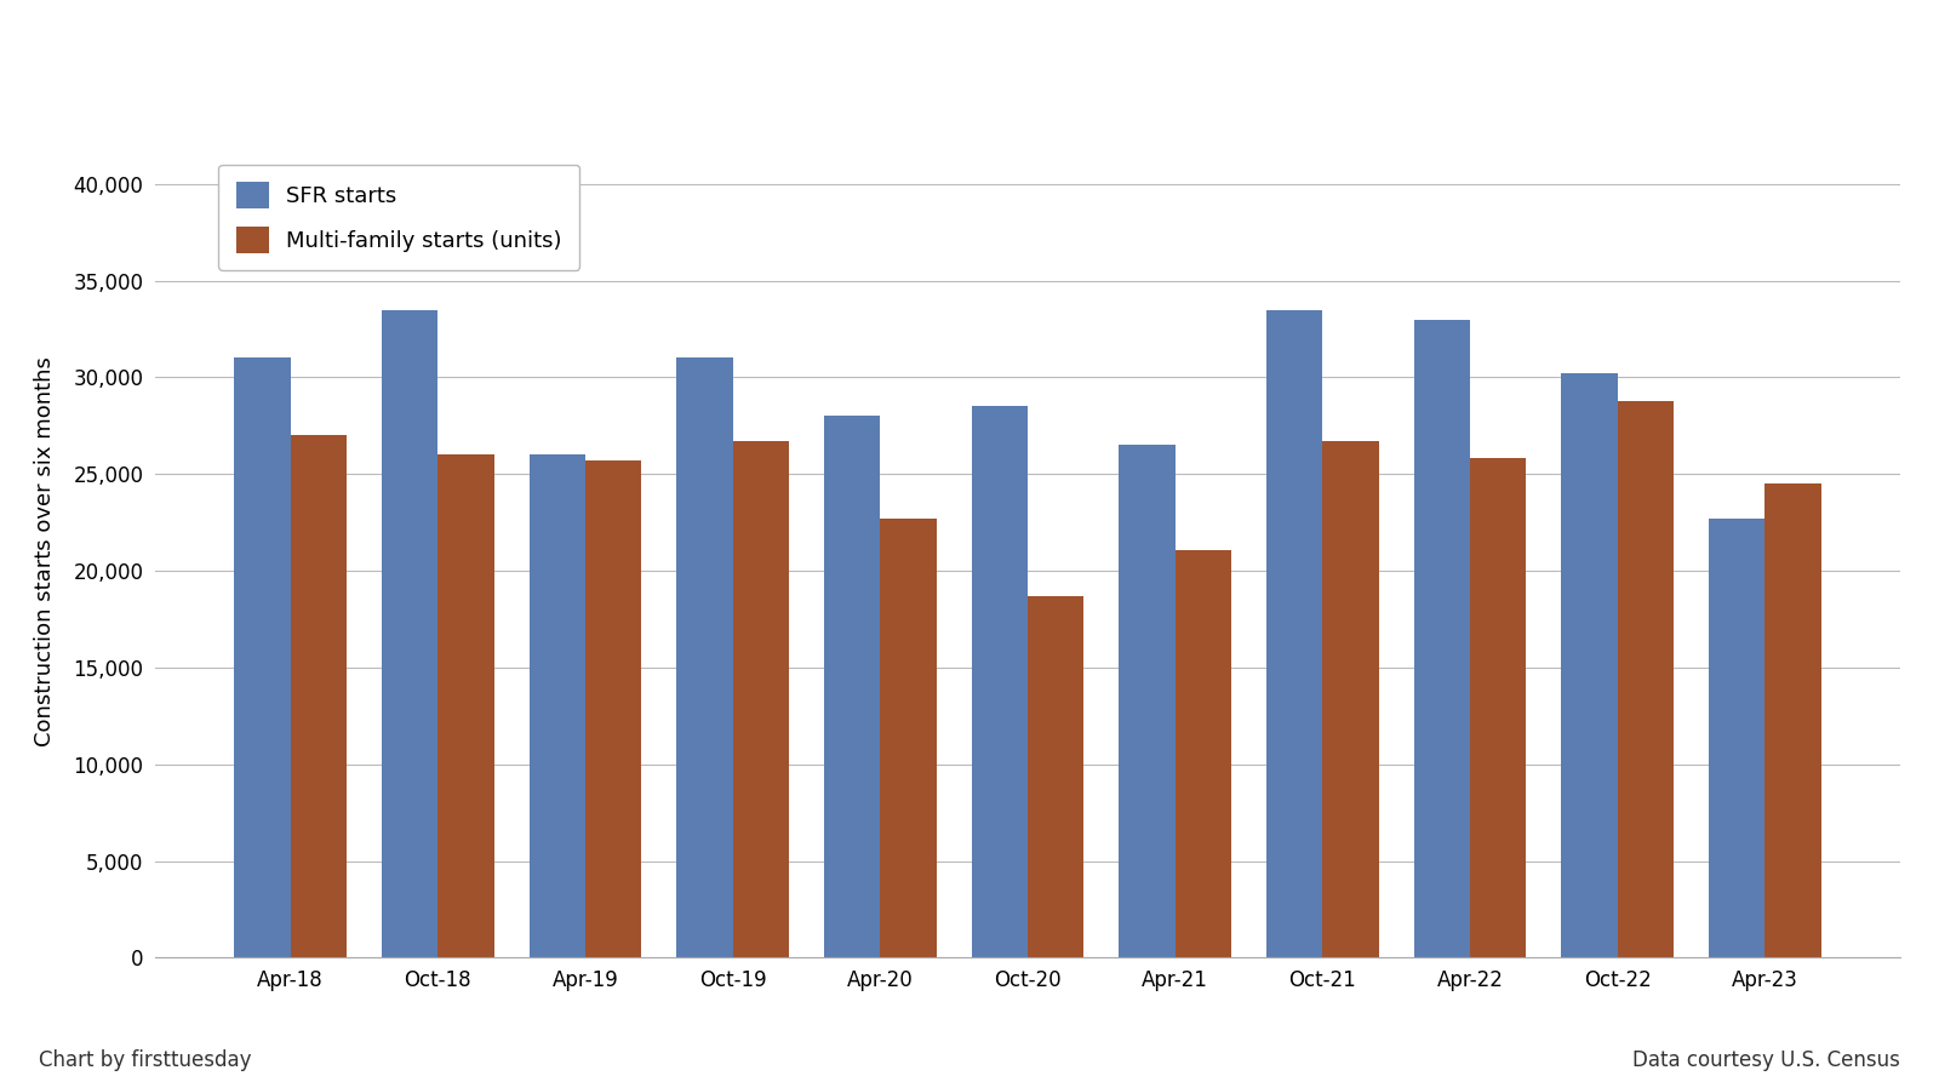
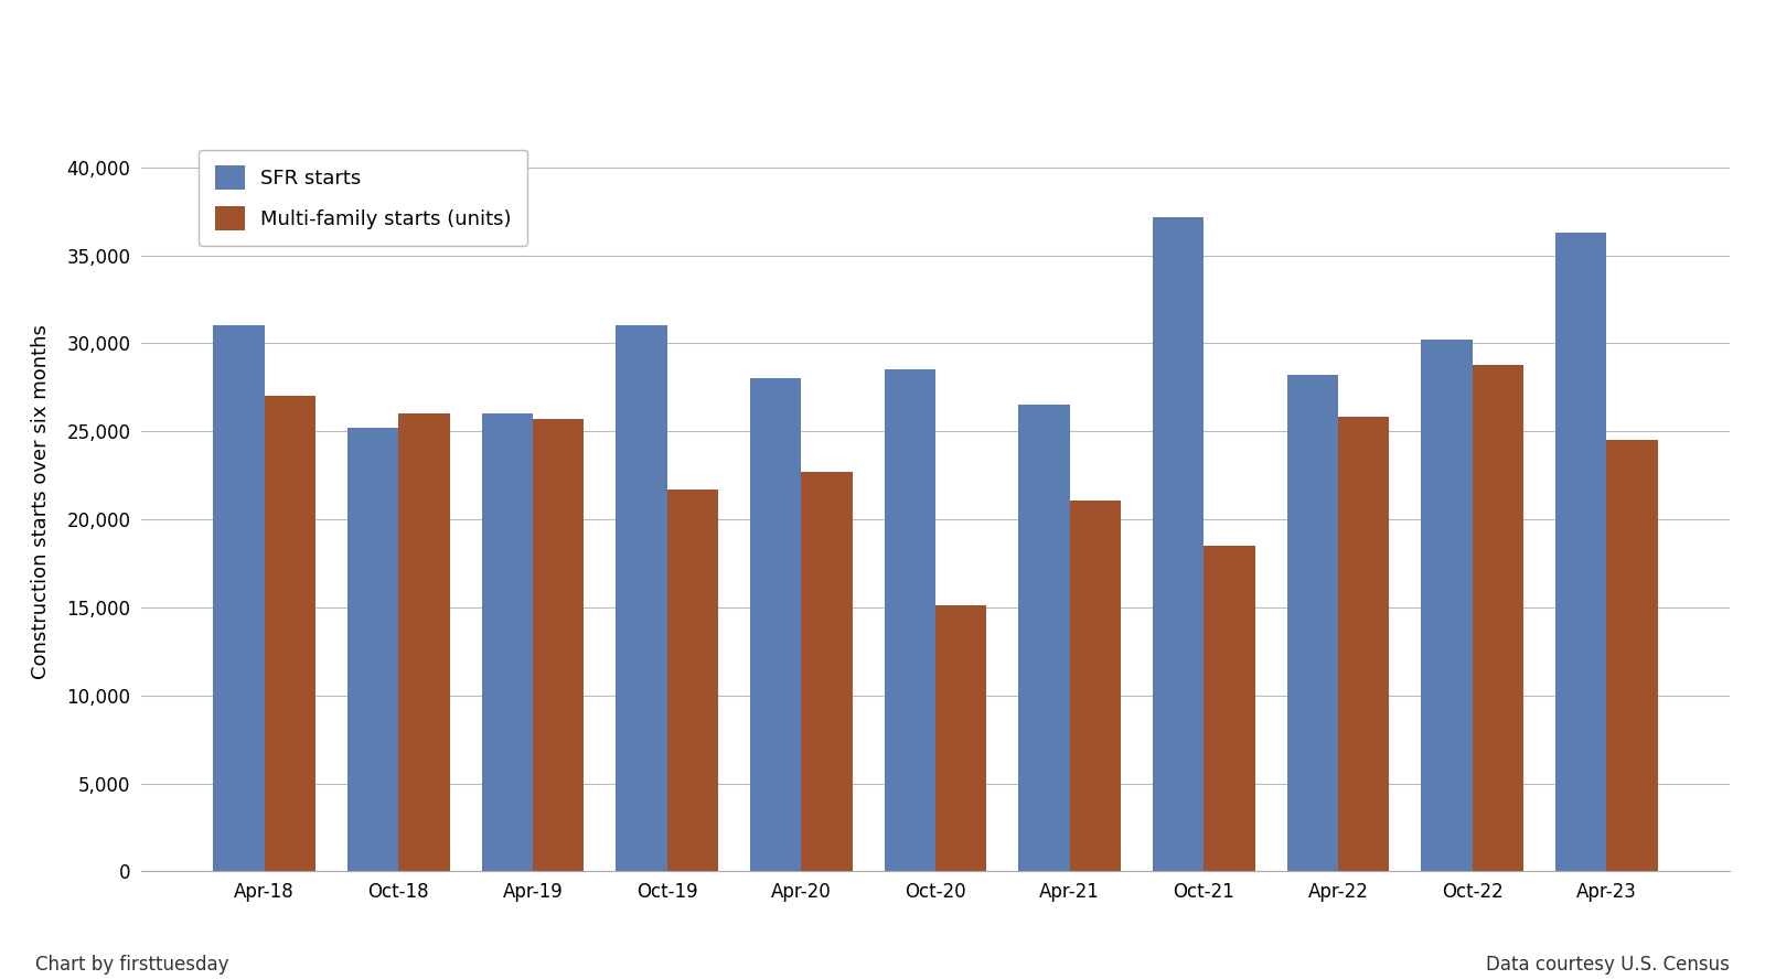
SFR starts/Oct-18: 33,500 -> 25,200
Multi-family starts (units)/Oct-19: 26,700 -> 21,700
Multi-family starts (units)/Oct-20: 18,700 -> 15,100
SFR starts/Oct-21: 33,500 -> 37,200
Multi-family starts (units)/Oct-21: 26,700 -> 18,500
SFR starts/Apr-22: 33,000 -> 28,200
SFR starts/Apr-23: 22,700 -> 36,300
